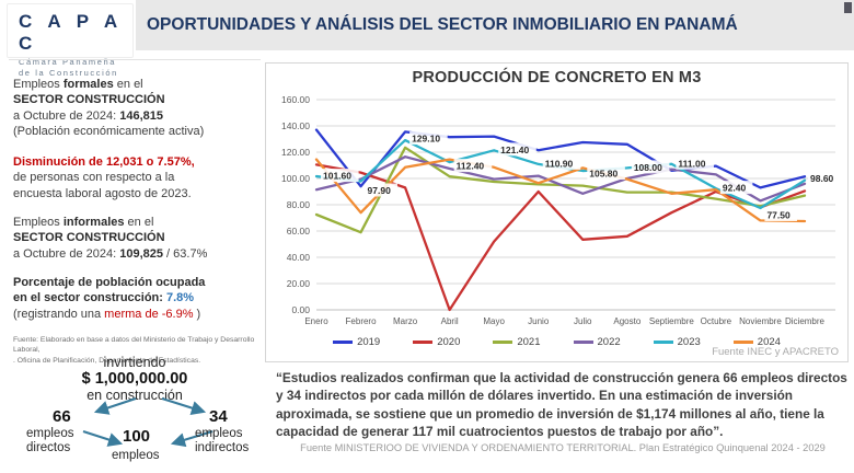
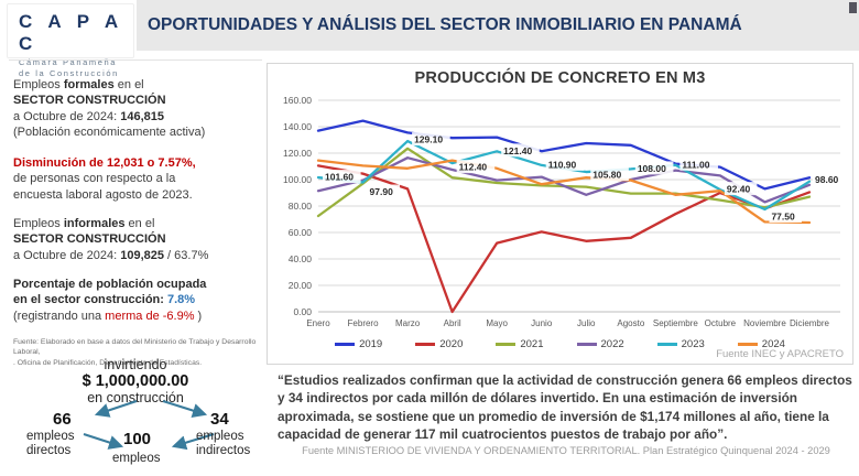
2019/Febrero: 94 -> 144
2021/Febrero: 59 -> 97
2024/Febrero: 74 -> 110
2020/Junio: 90 -> 60
2024/Julio: 108 -> 102
2019/Septiembre: 106 -> 112
